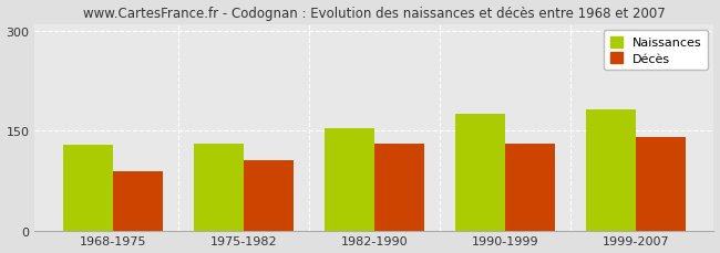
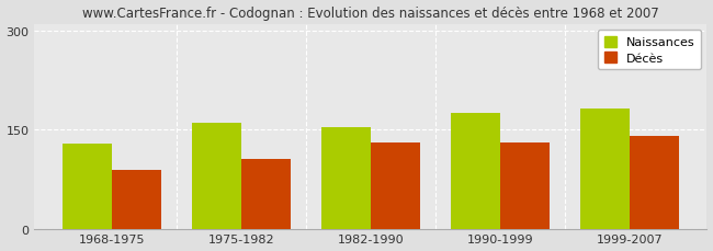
Naissances/1975-1982: 130 -> 160
